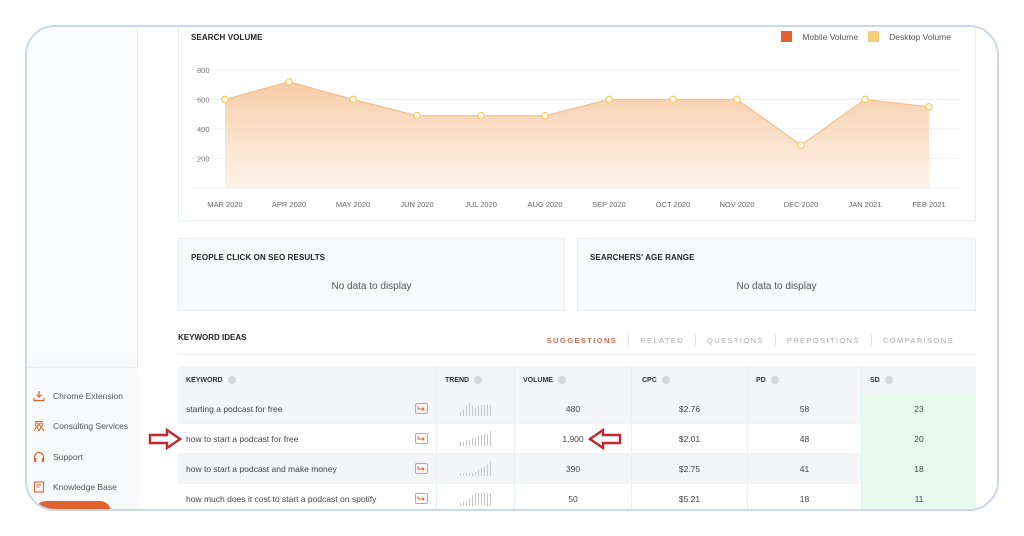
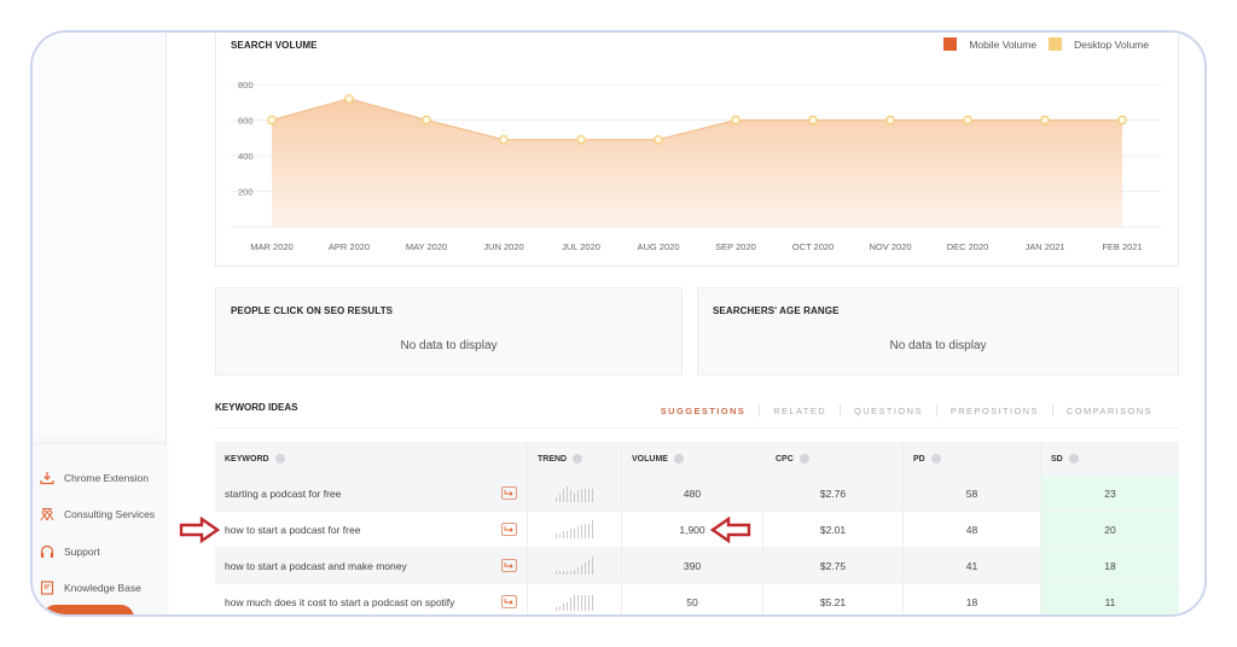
DEC 2020: 290 -> 600
FEB 2021: 550 -> 600
